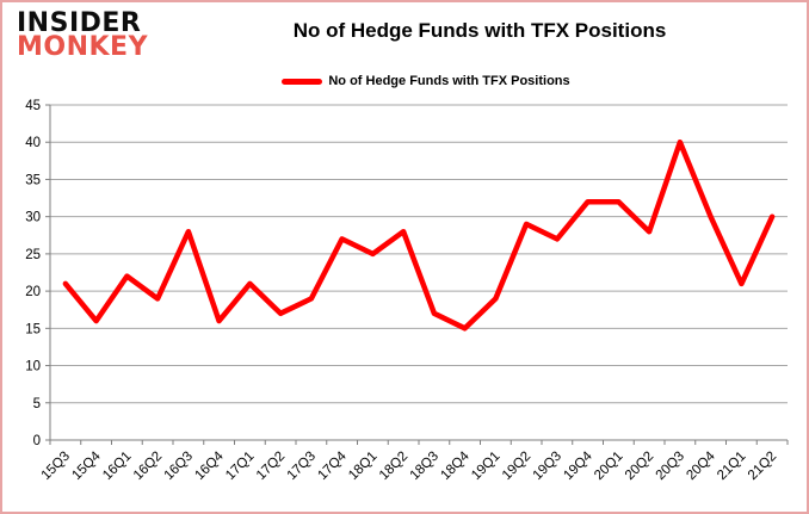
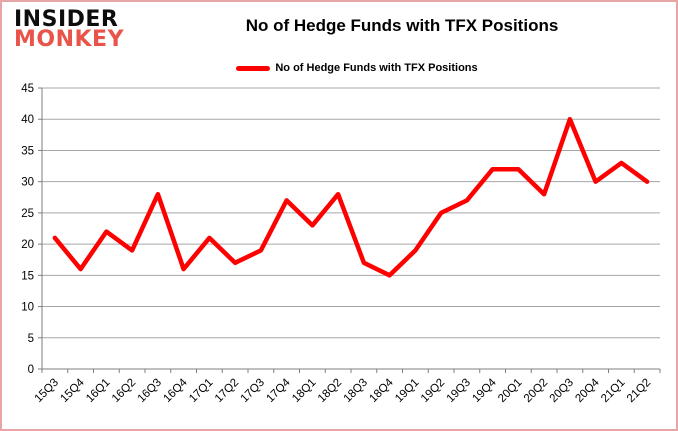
18Q1: 25 -> 23
19Q2: 29 -> 25
21Q1: 21 -> 33
